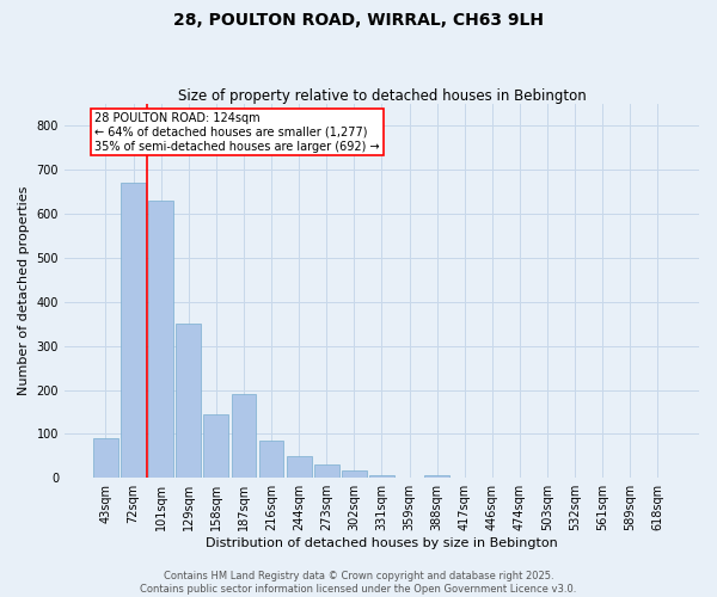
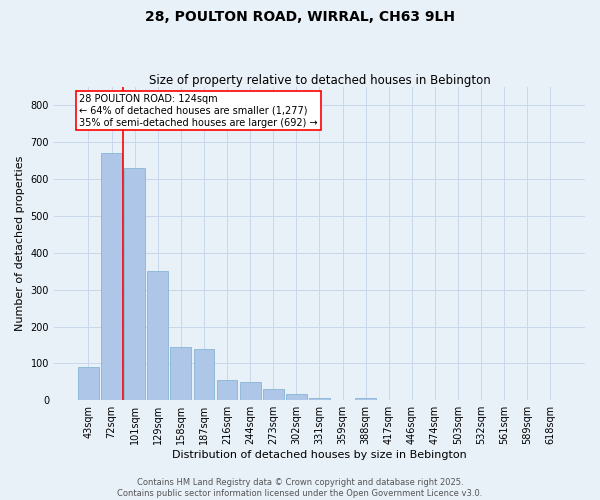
187sqm: 190 -> 140
216sqm: 85 -> 55
